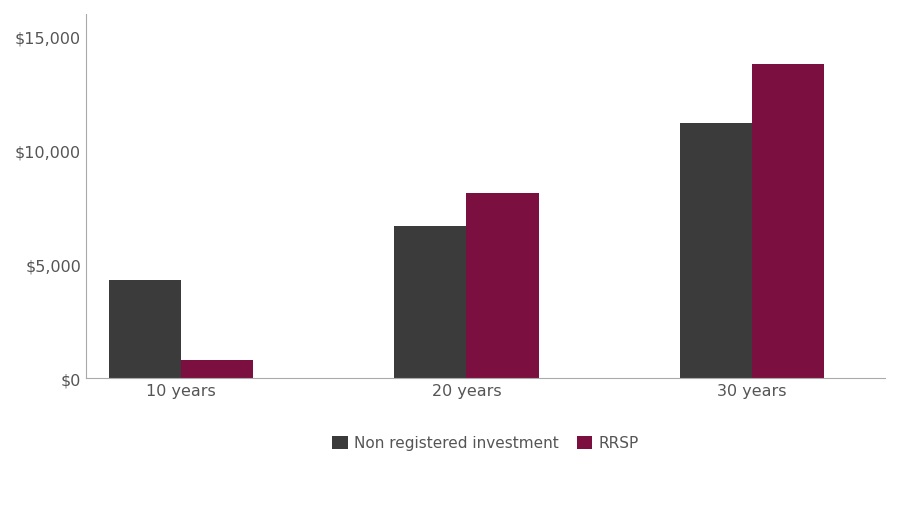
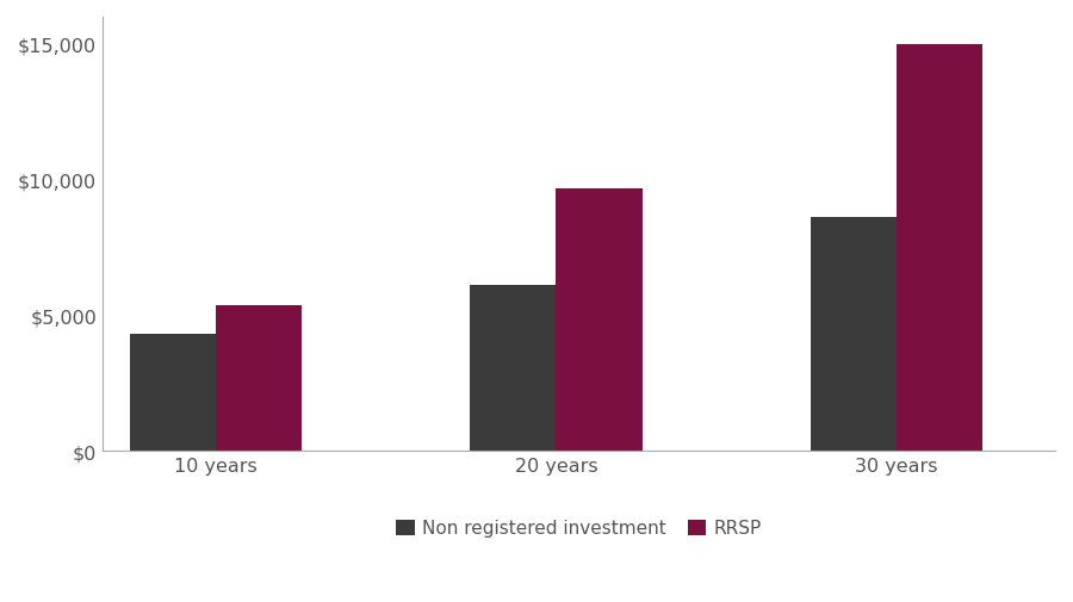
RRSP/10 years: $800 -> $5,350
Non registered investment/20 years: $6,700 -> $6,100
RRSP/20 years: $8,150 -> $9,650
Non registered investment/30 years: $11,200 -> $8,600
RRSP/30 years: $13,800 -> $15,000
